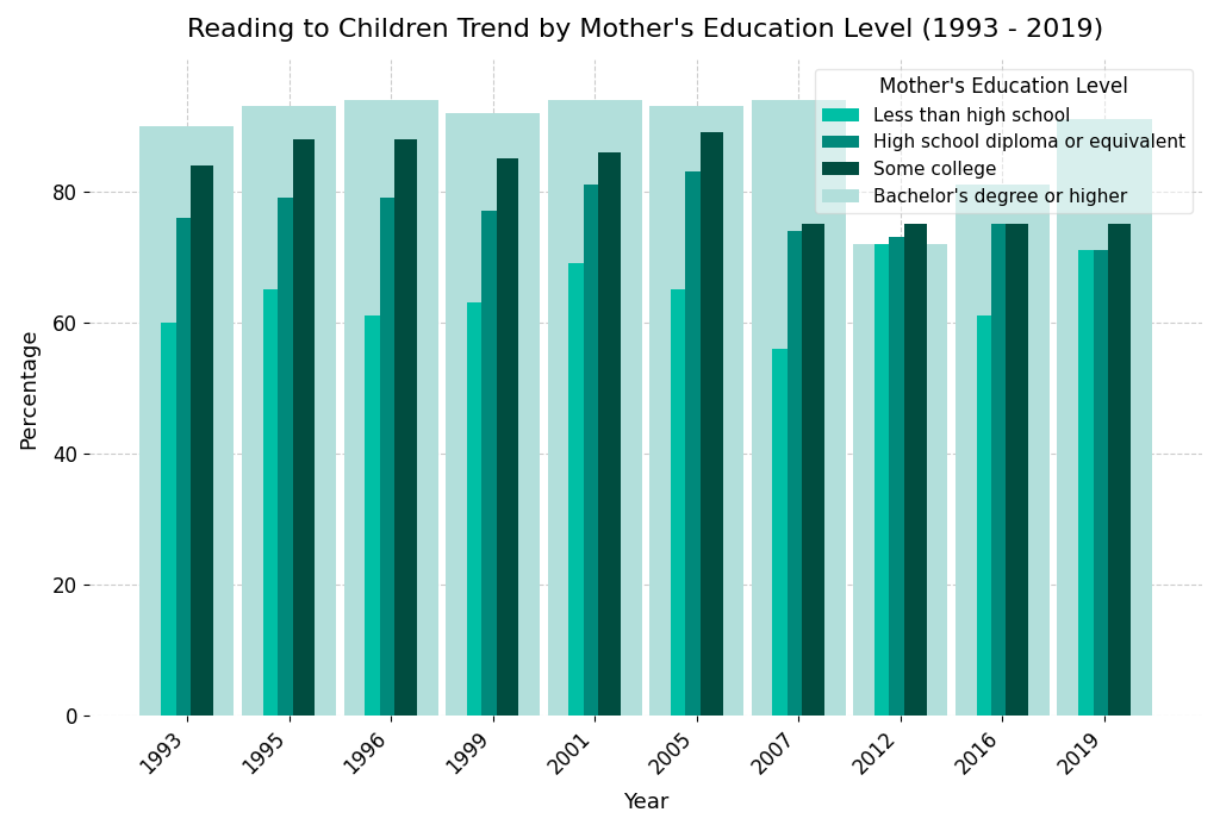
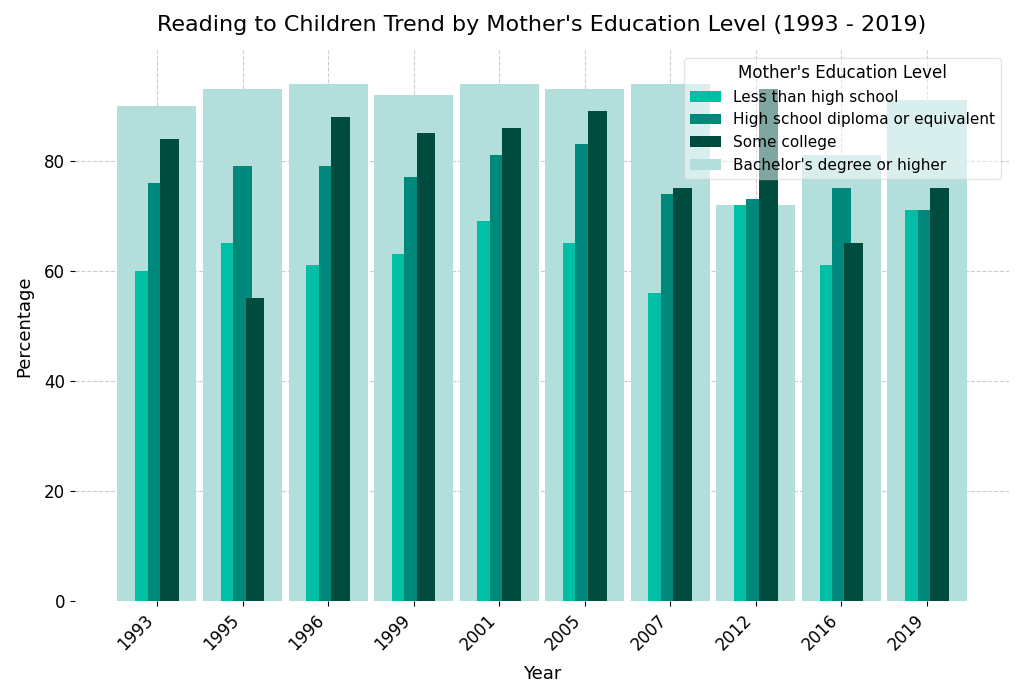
Some college/1995: 88 -> 55
Some college/2012: 75 -> 93
Some college/2016: 75 -> 65
